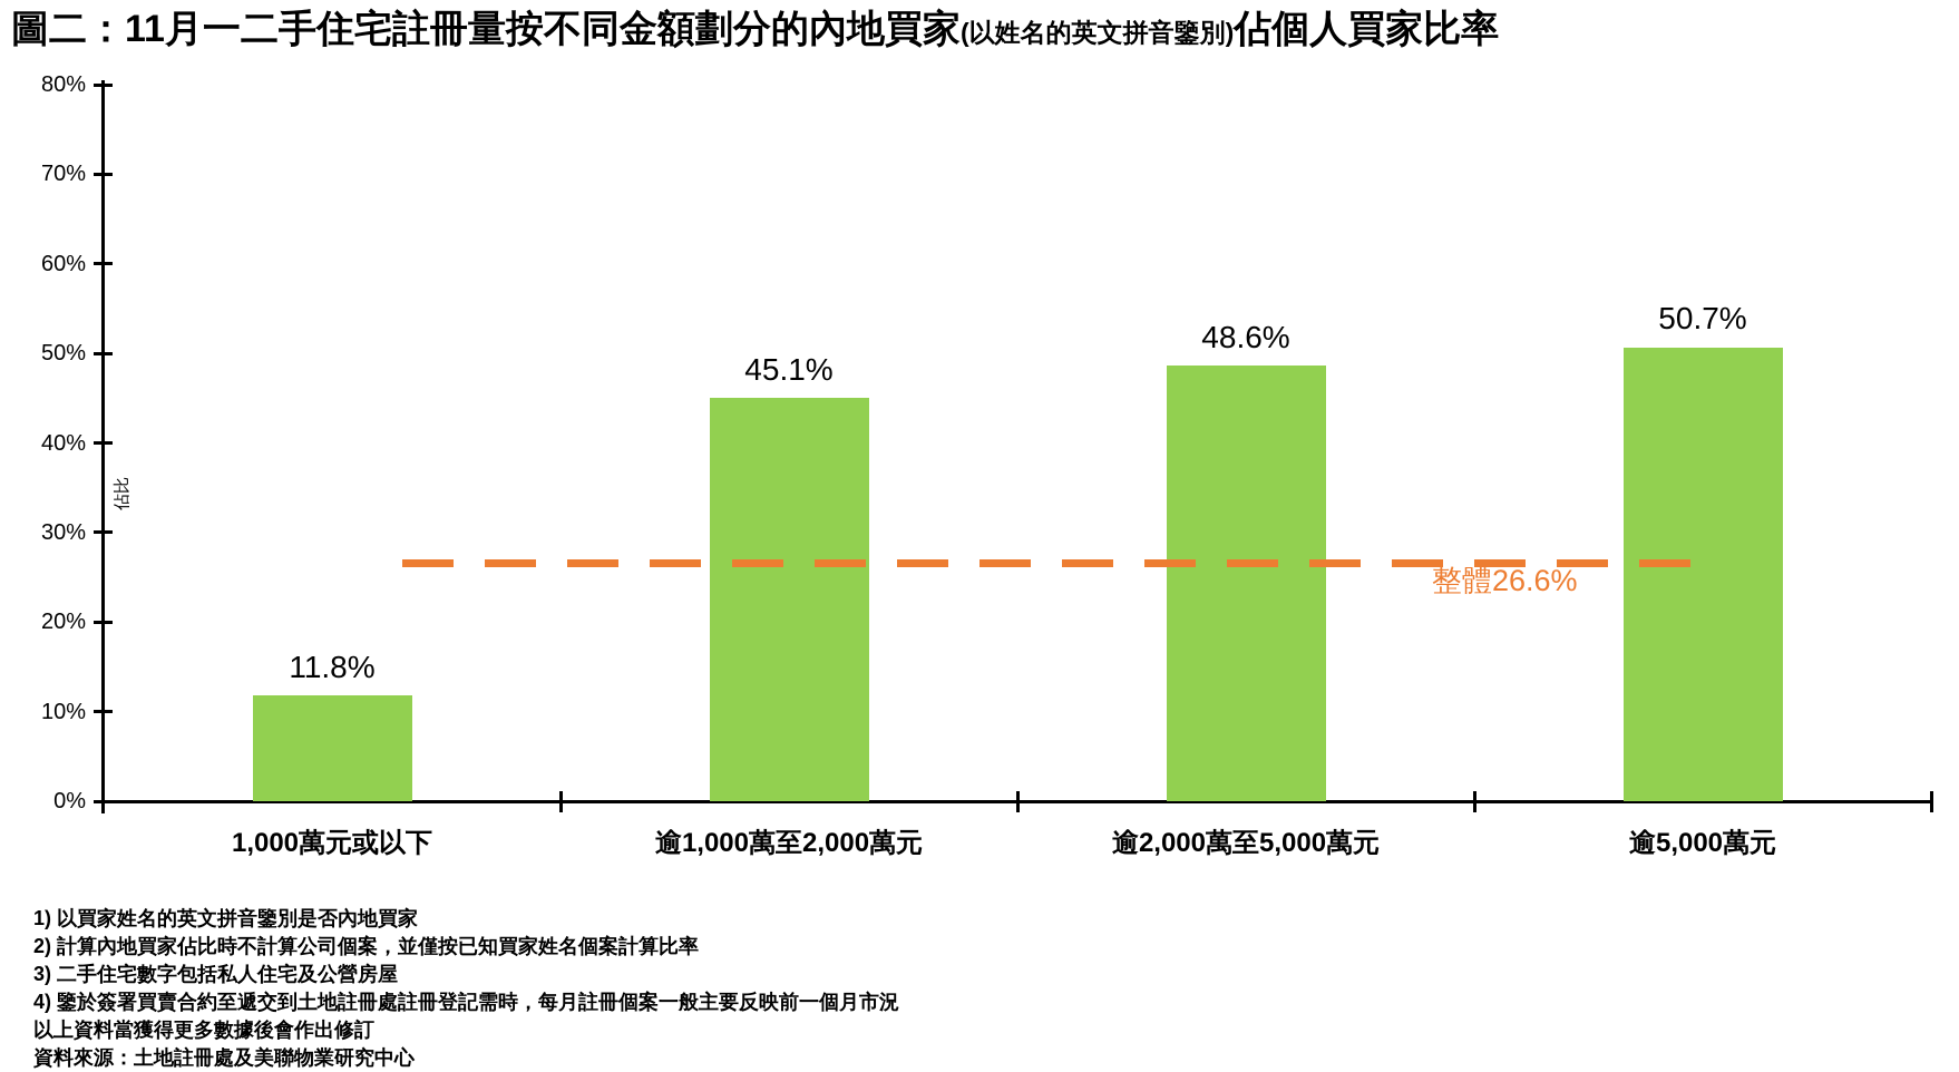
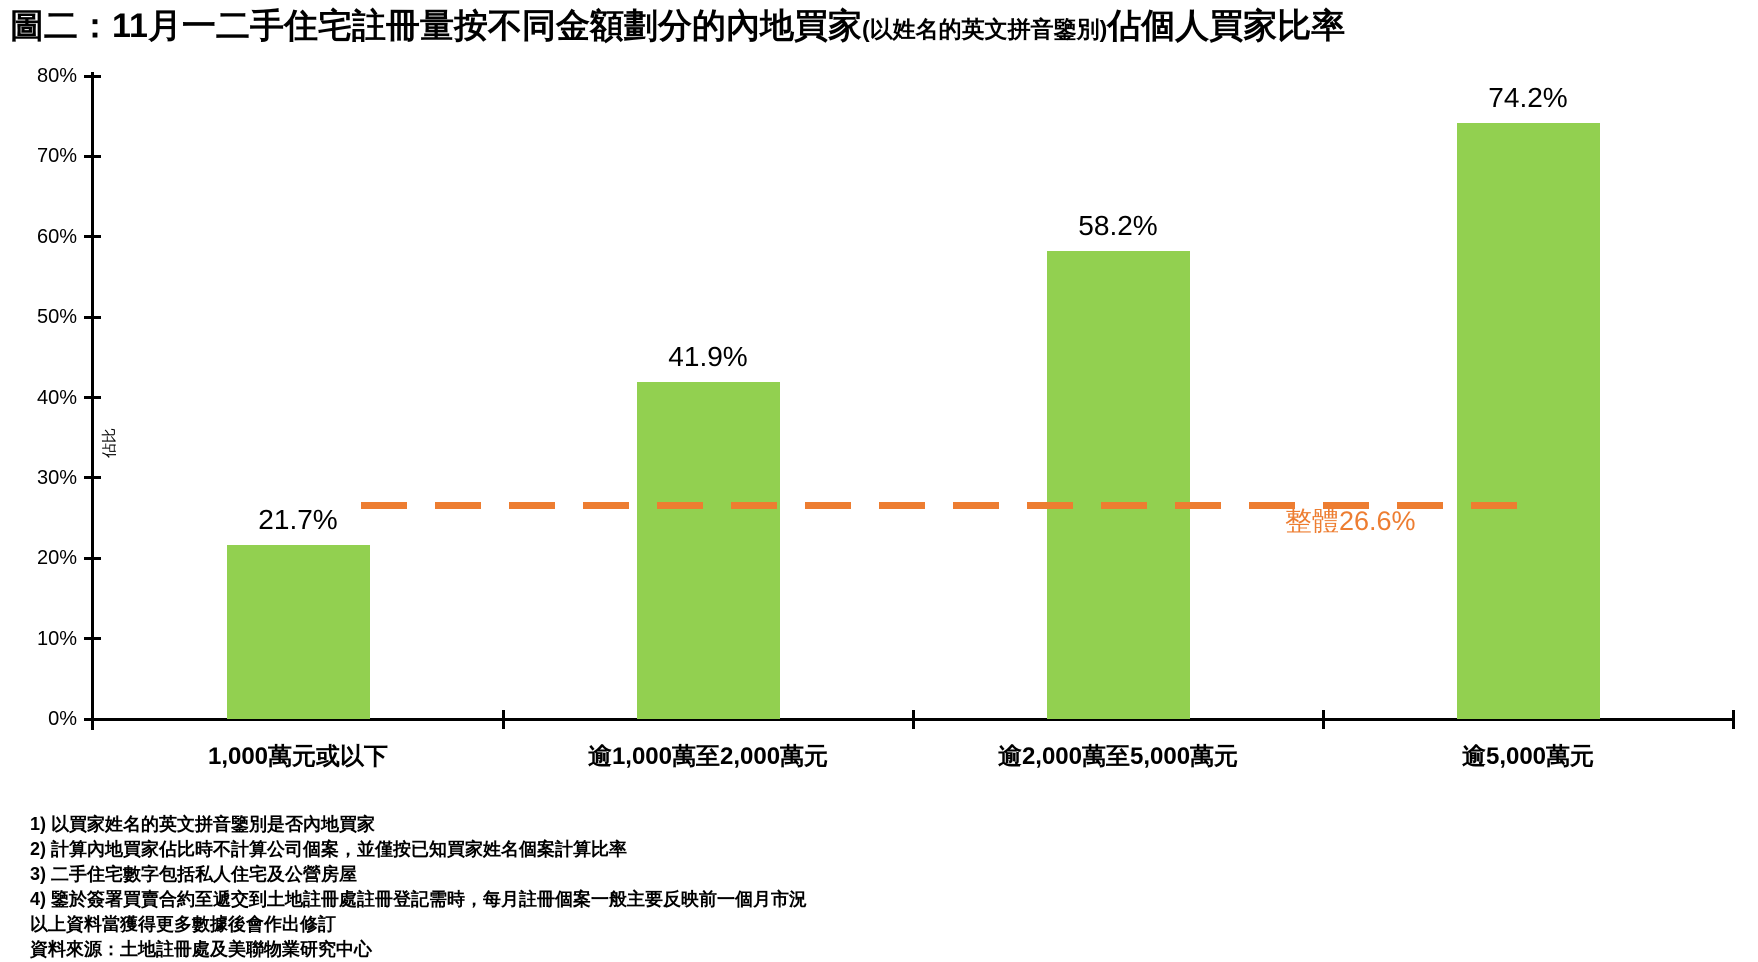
1,000萬元或以下: 11.8% -> 21.7%
逾1,000萬至2,000萬元: 45.1% -> 41.9%
逾2,000萬至5,000萬元: 48.6% -> 58.2%
逾5,000萬元: 50.7% -> 74.2%
